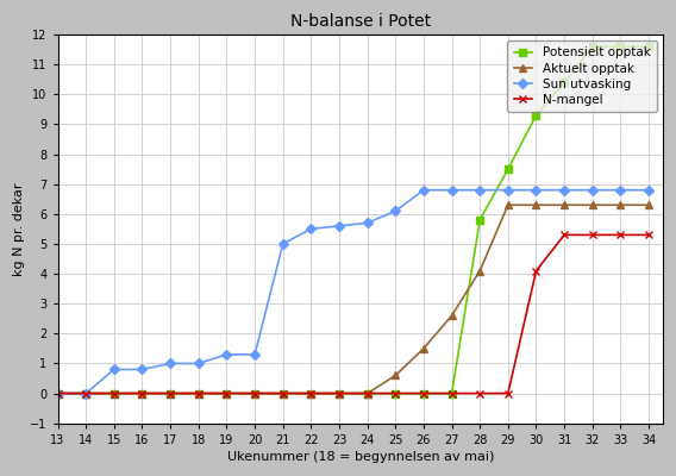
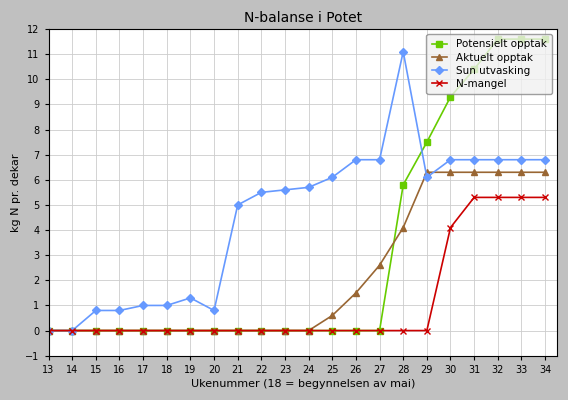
Sun utvasking/20: 1.3 -> 0.8
Sun utvasking/28: 6.8 -> 11.1
Sun utvasking/29: 6.8 -> 6.1
